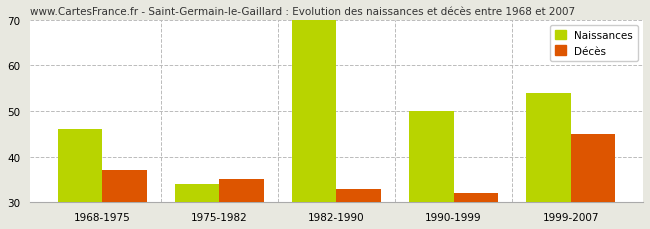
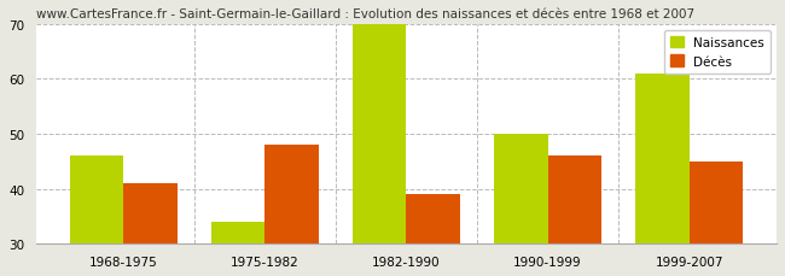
Décès/1968-1975: 37 -> 41
Décès/1975-1982: 35 -> 48
Décès/1982-1990: 33 -> 39
Décès/1990-1999: 32 -> 46
Naissances/1999-2007: 54 -> 61
